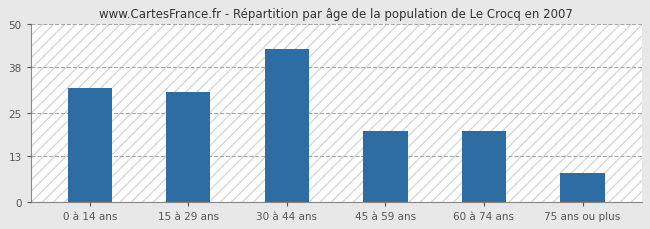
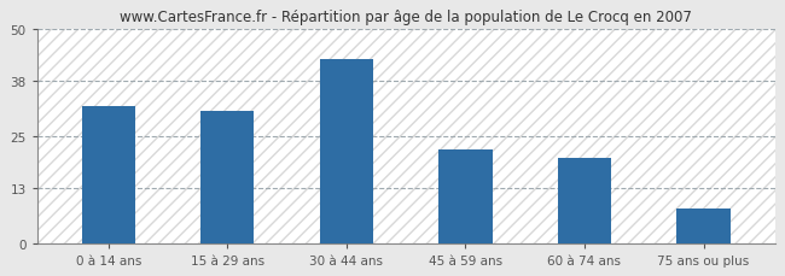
45 à 59 ans: 20 -> 22
